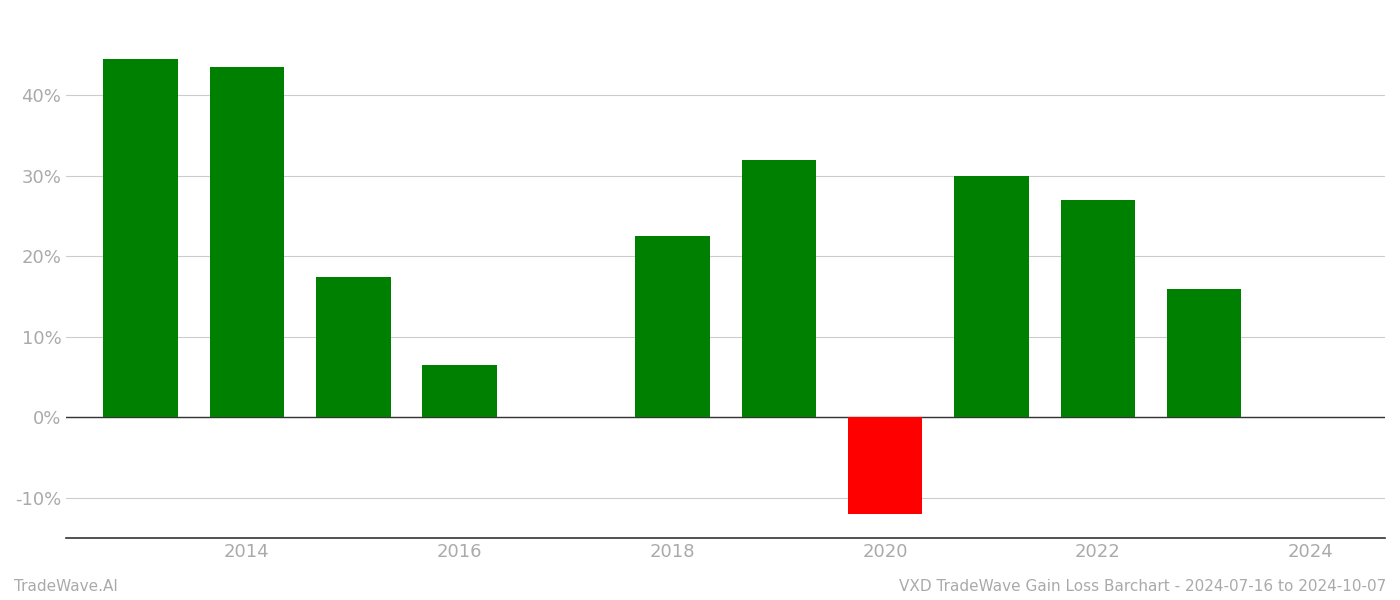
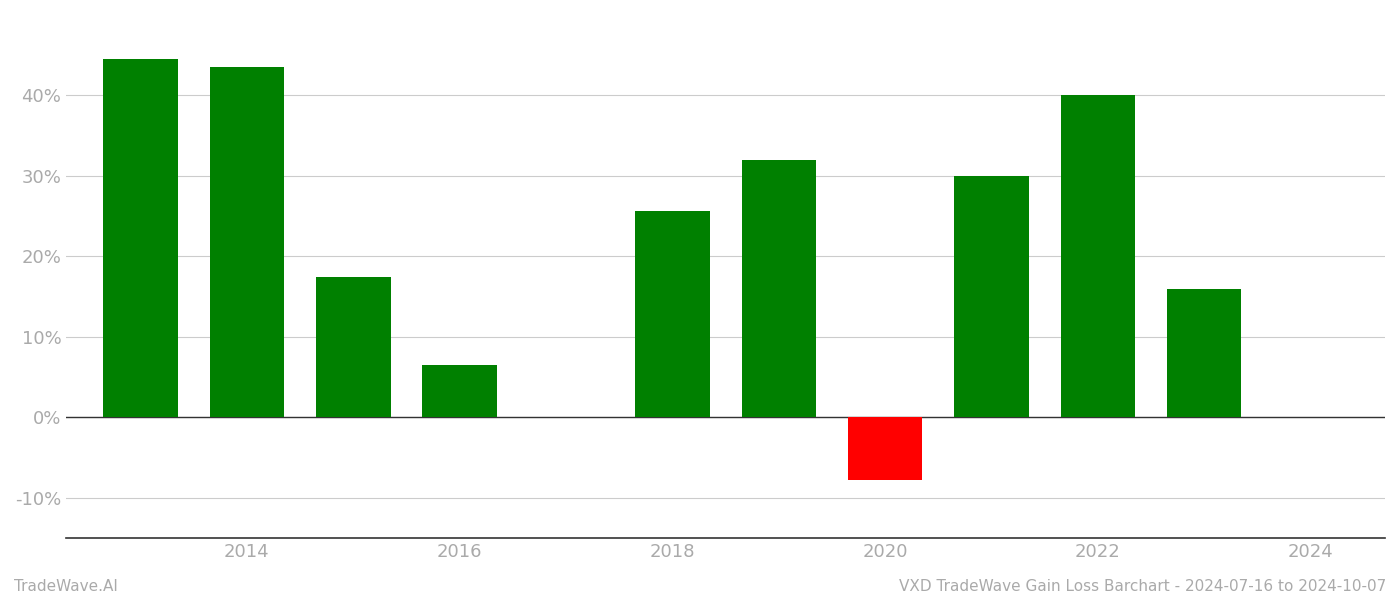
2018: 22.5% -> 25.6%
2020: -12.0% -> -7.8%
2022: 27.0% -> 40.0%
